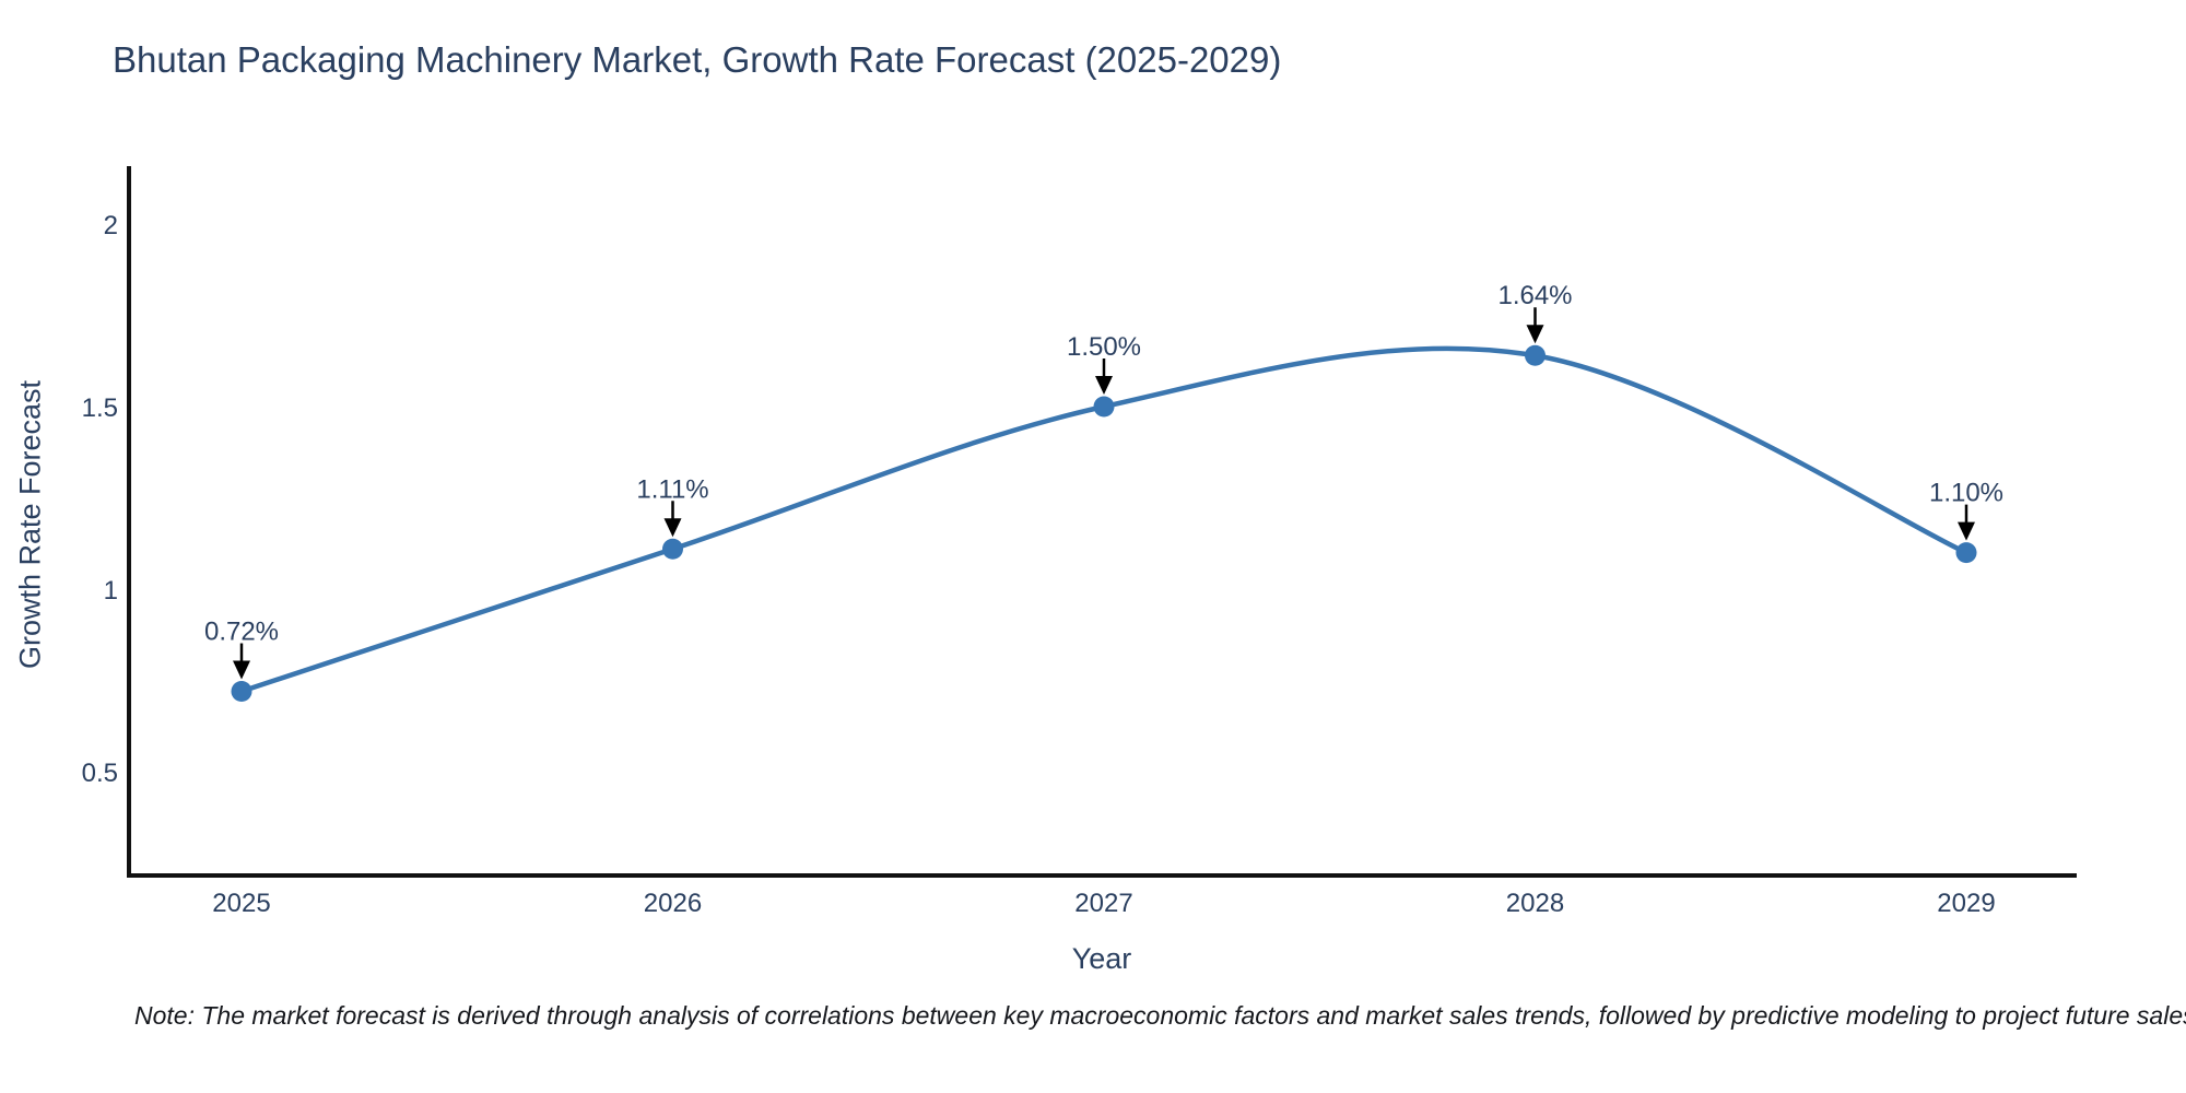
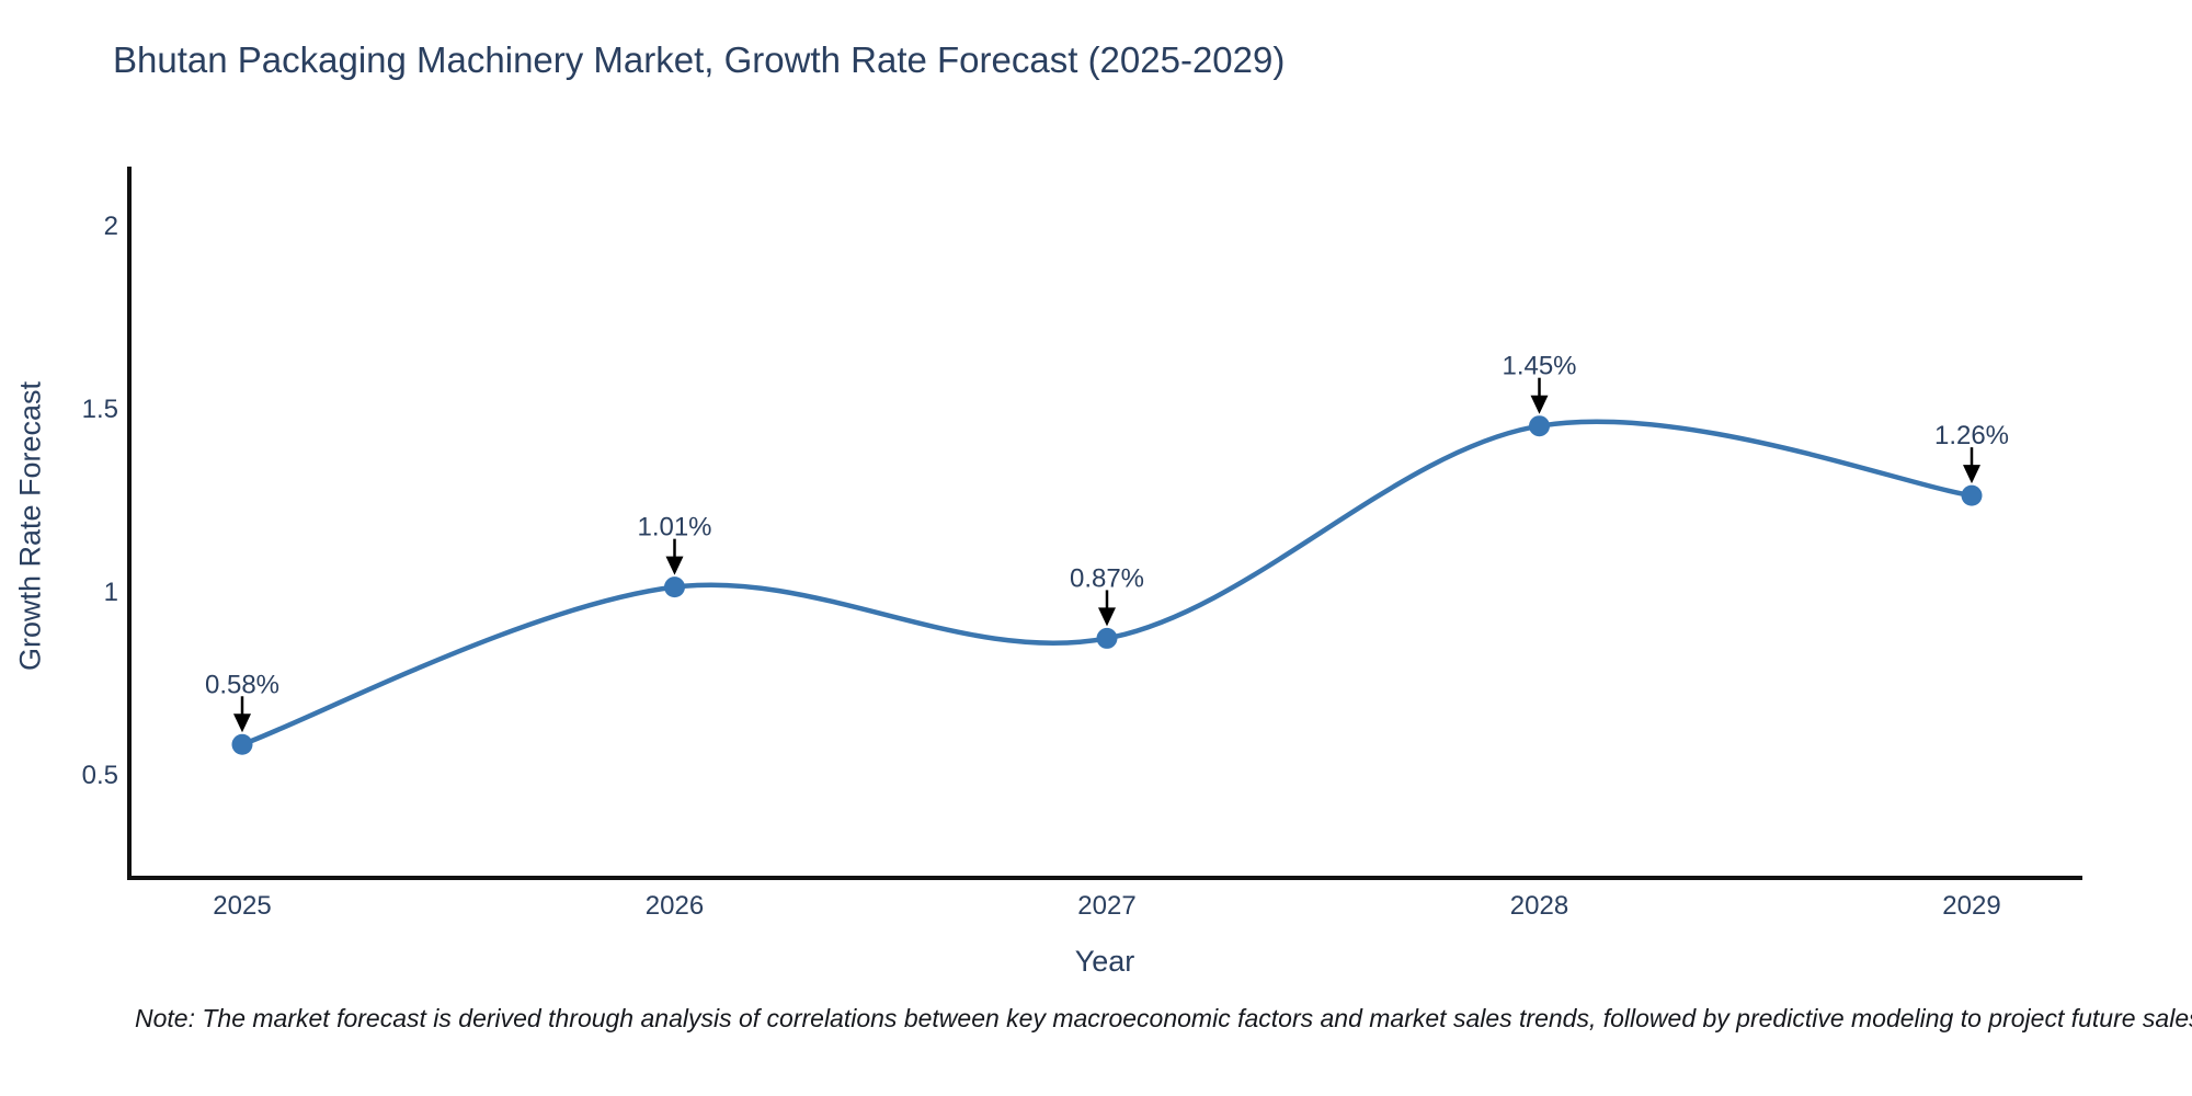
2025: 0.72% -> 0.58%
2026: 1.11% -> 1.01%
2027: 1.50% -> 0.87%
2028: 1.64% -> 1.45%
2029: 1.10% -> 1.26%
